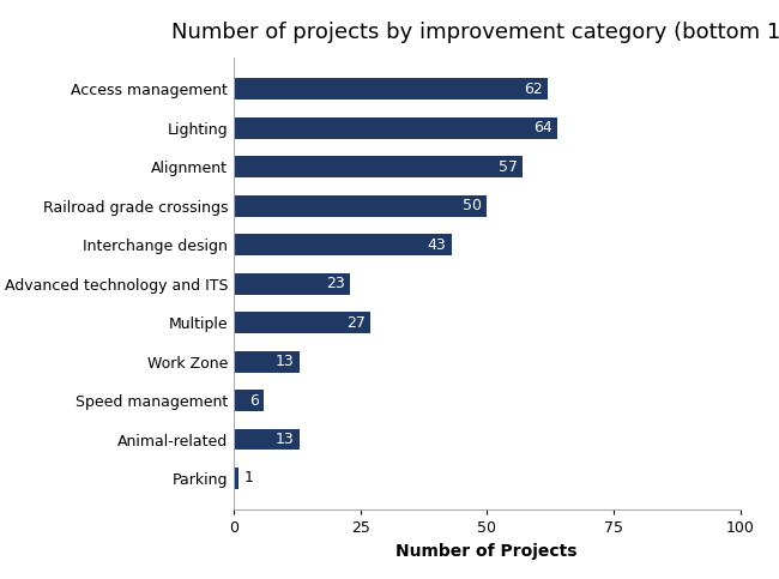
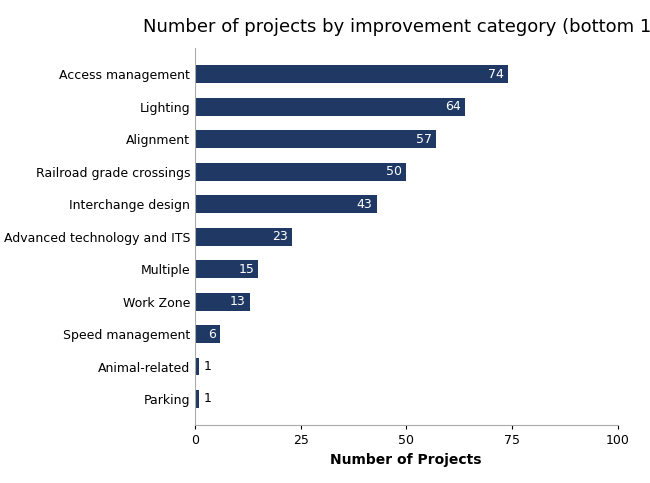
Access management: 62 -> 74
Multiple: 27 -> 15
Animal-related: 13 -> 1
